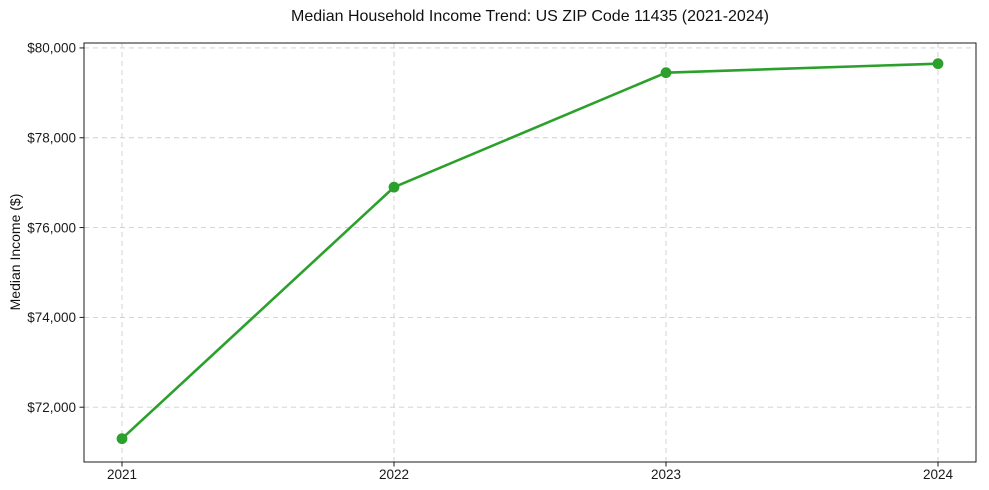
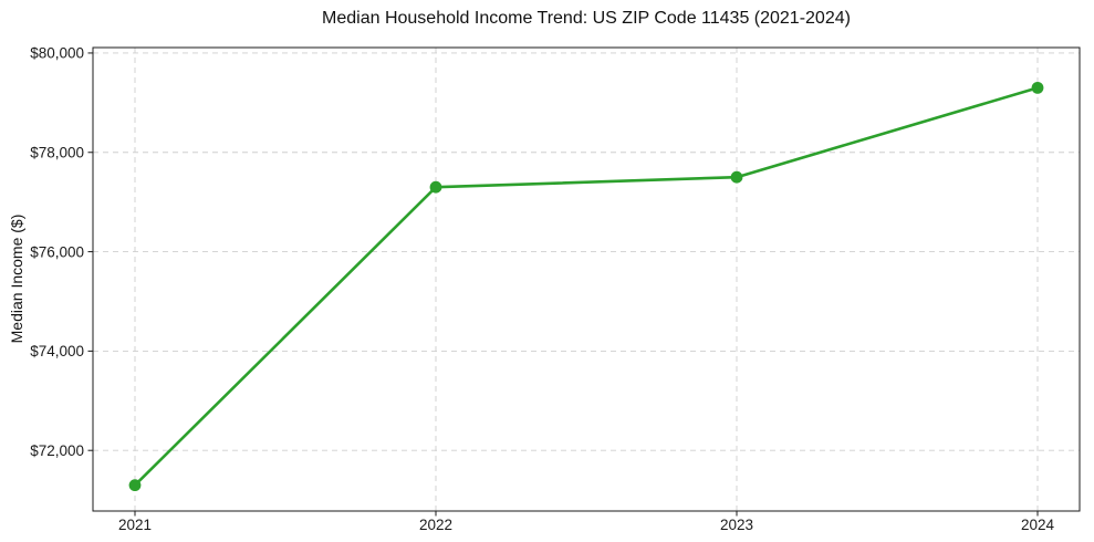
2022: $76900 -> $77300
2023: $79400 -> $77500
2024: $79600 -> $79300
